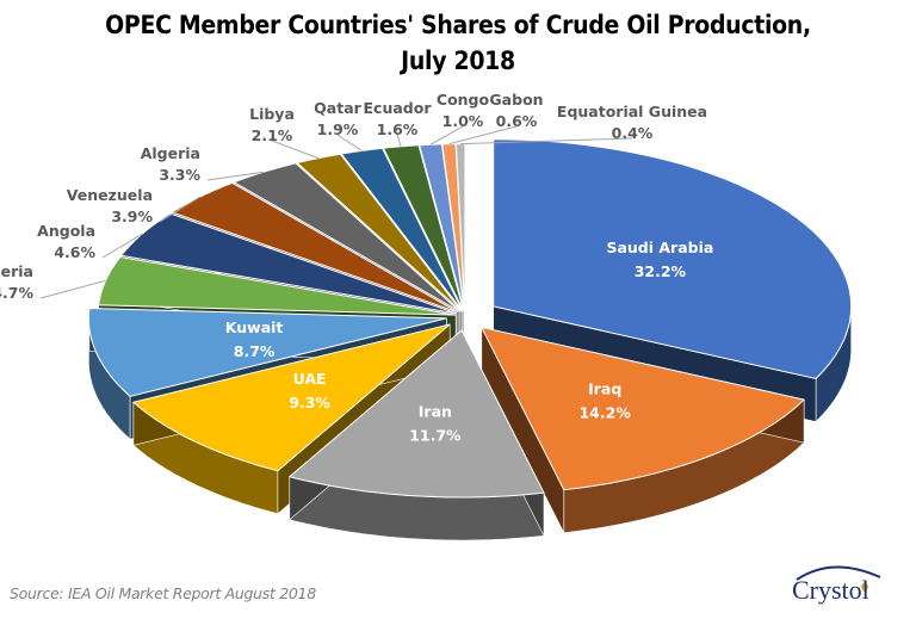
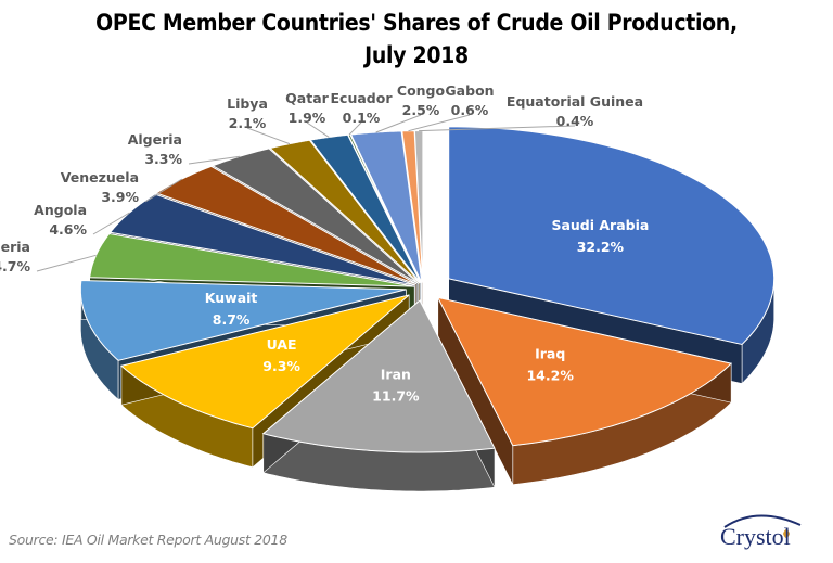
Ecuador: 1.6% -> 0.1%
Congo: 1.0% -> 2.5%
